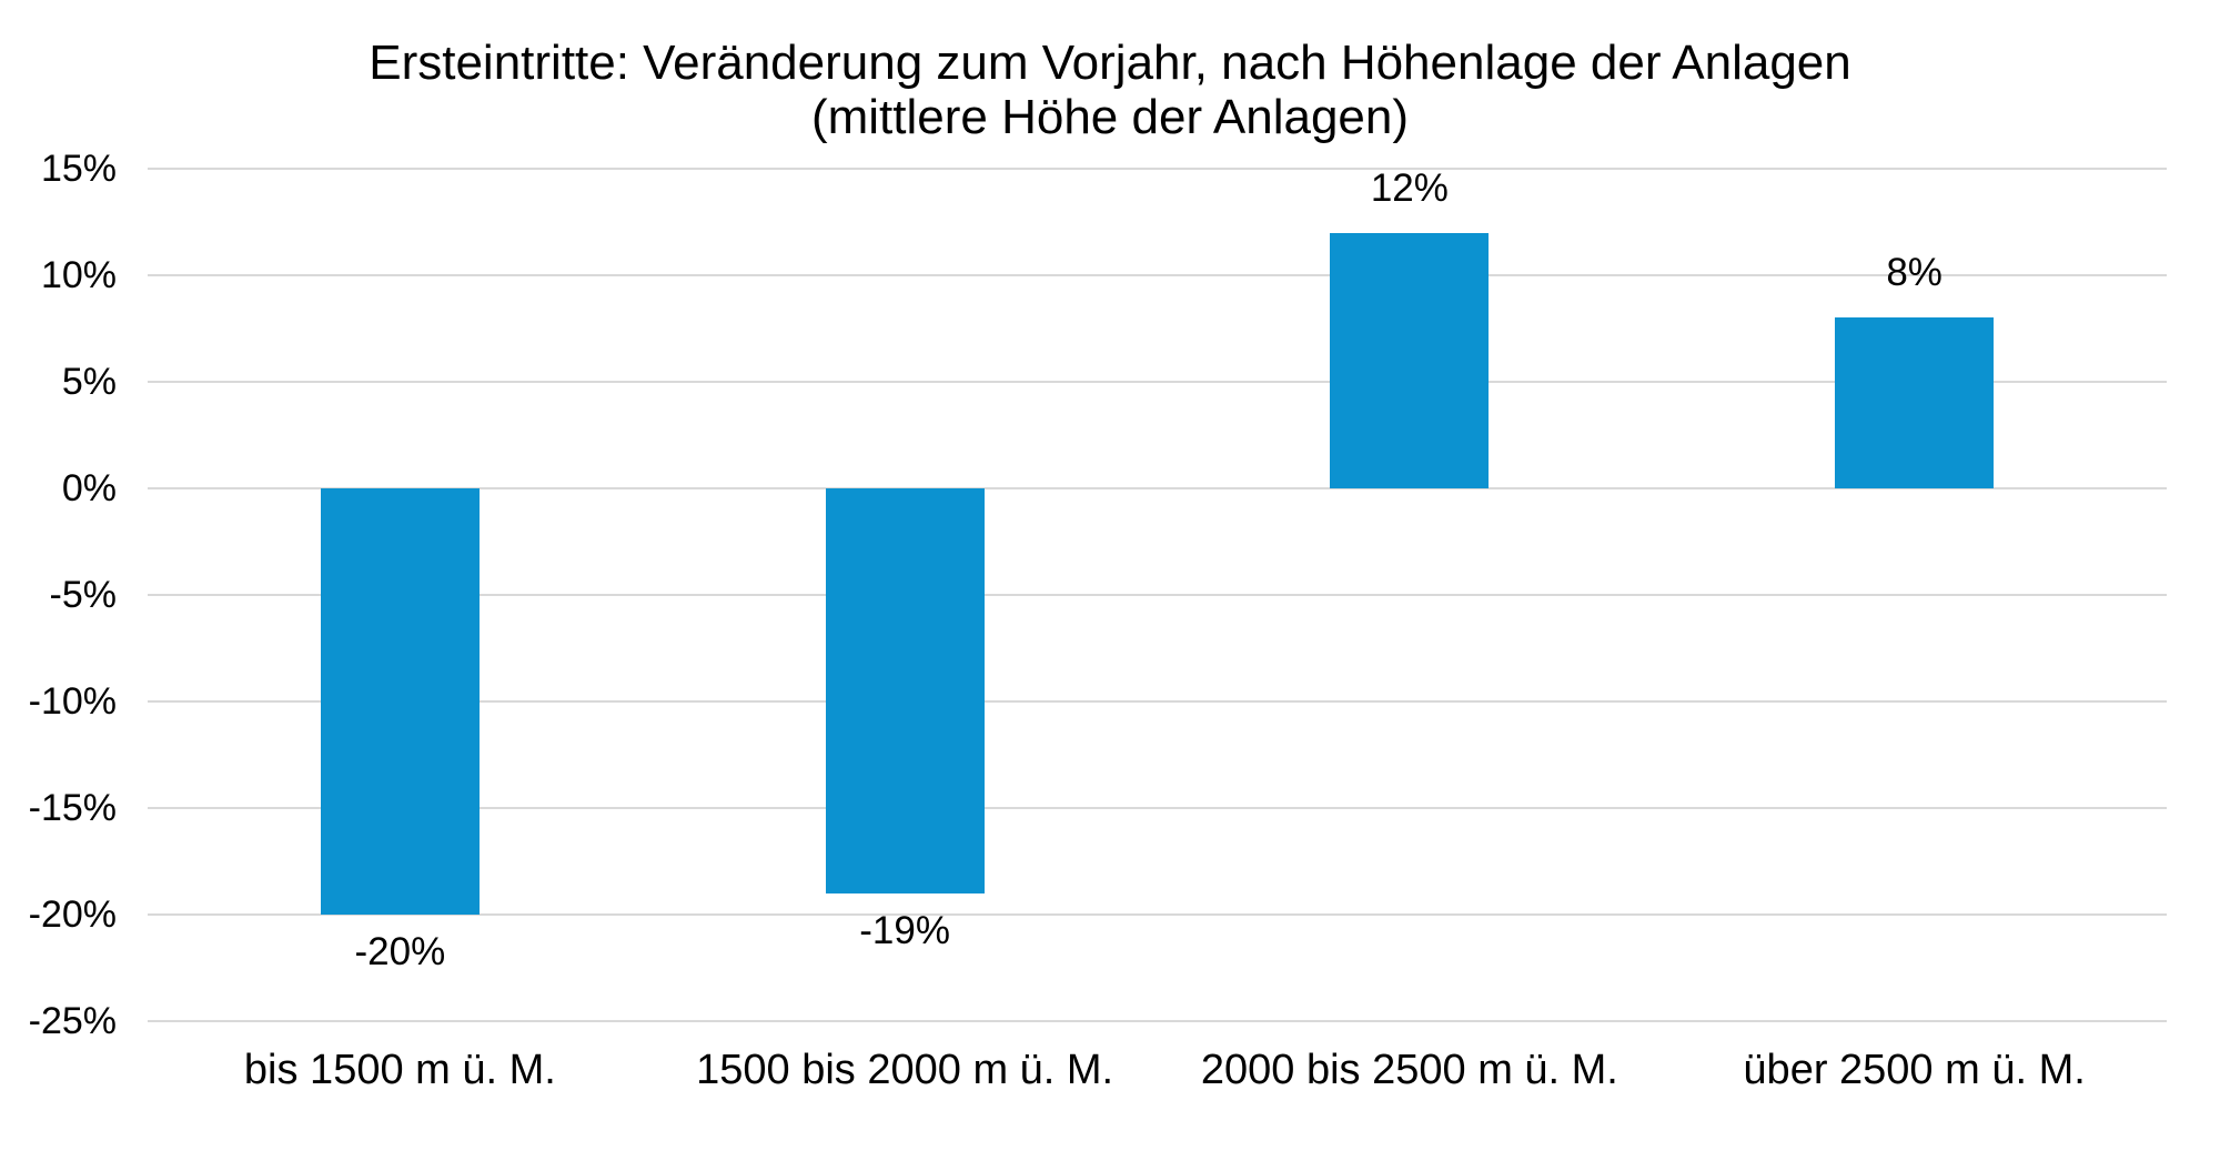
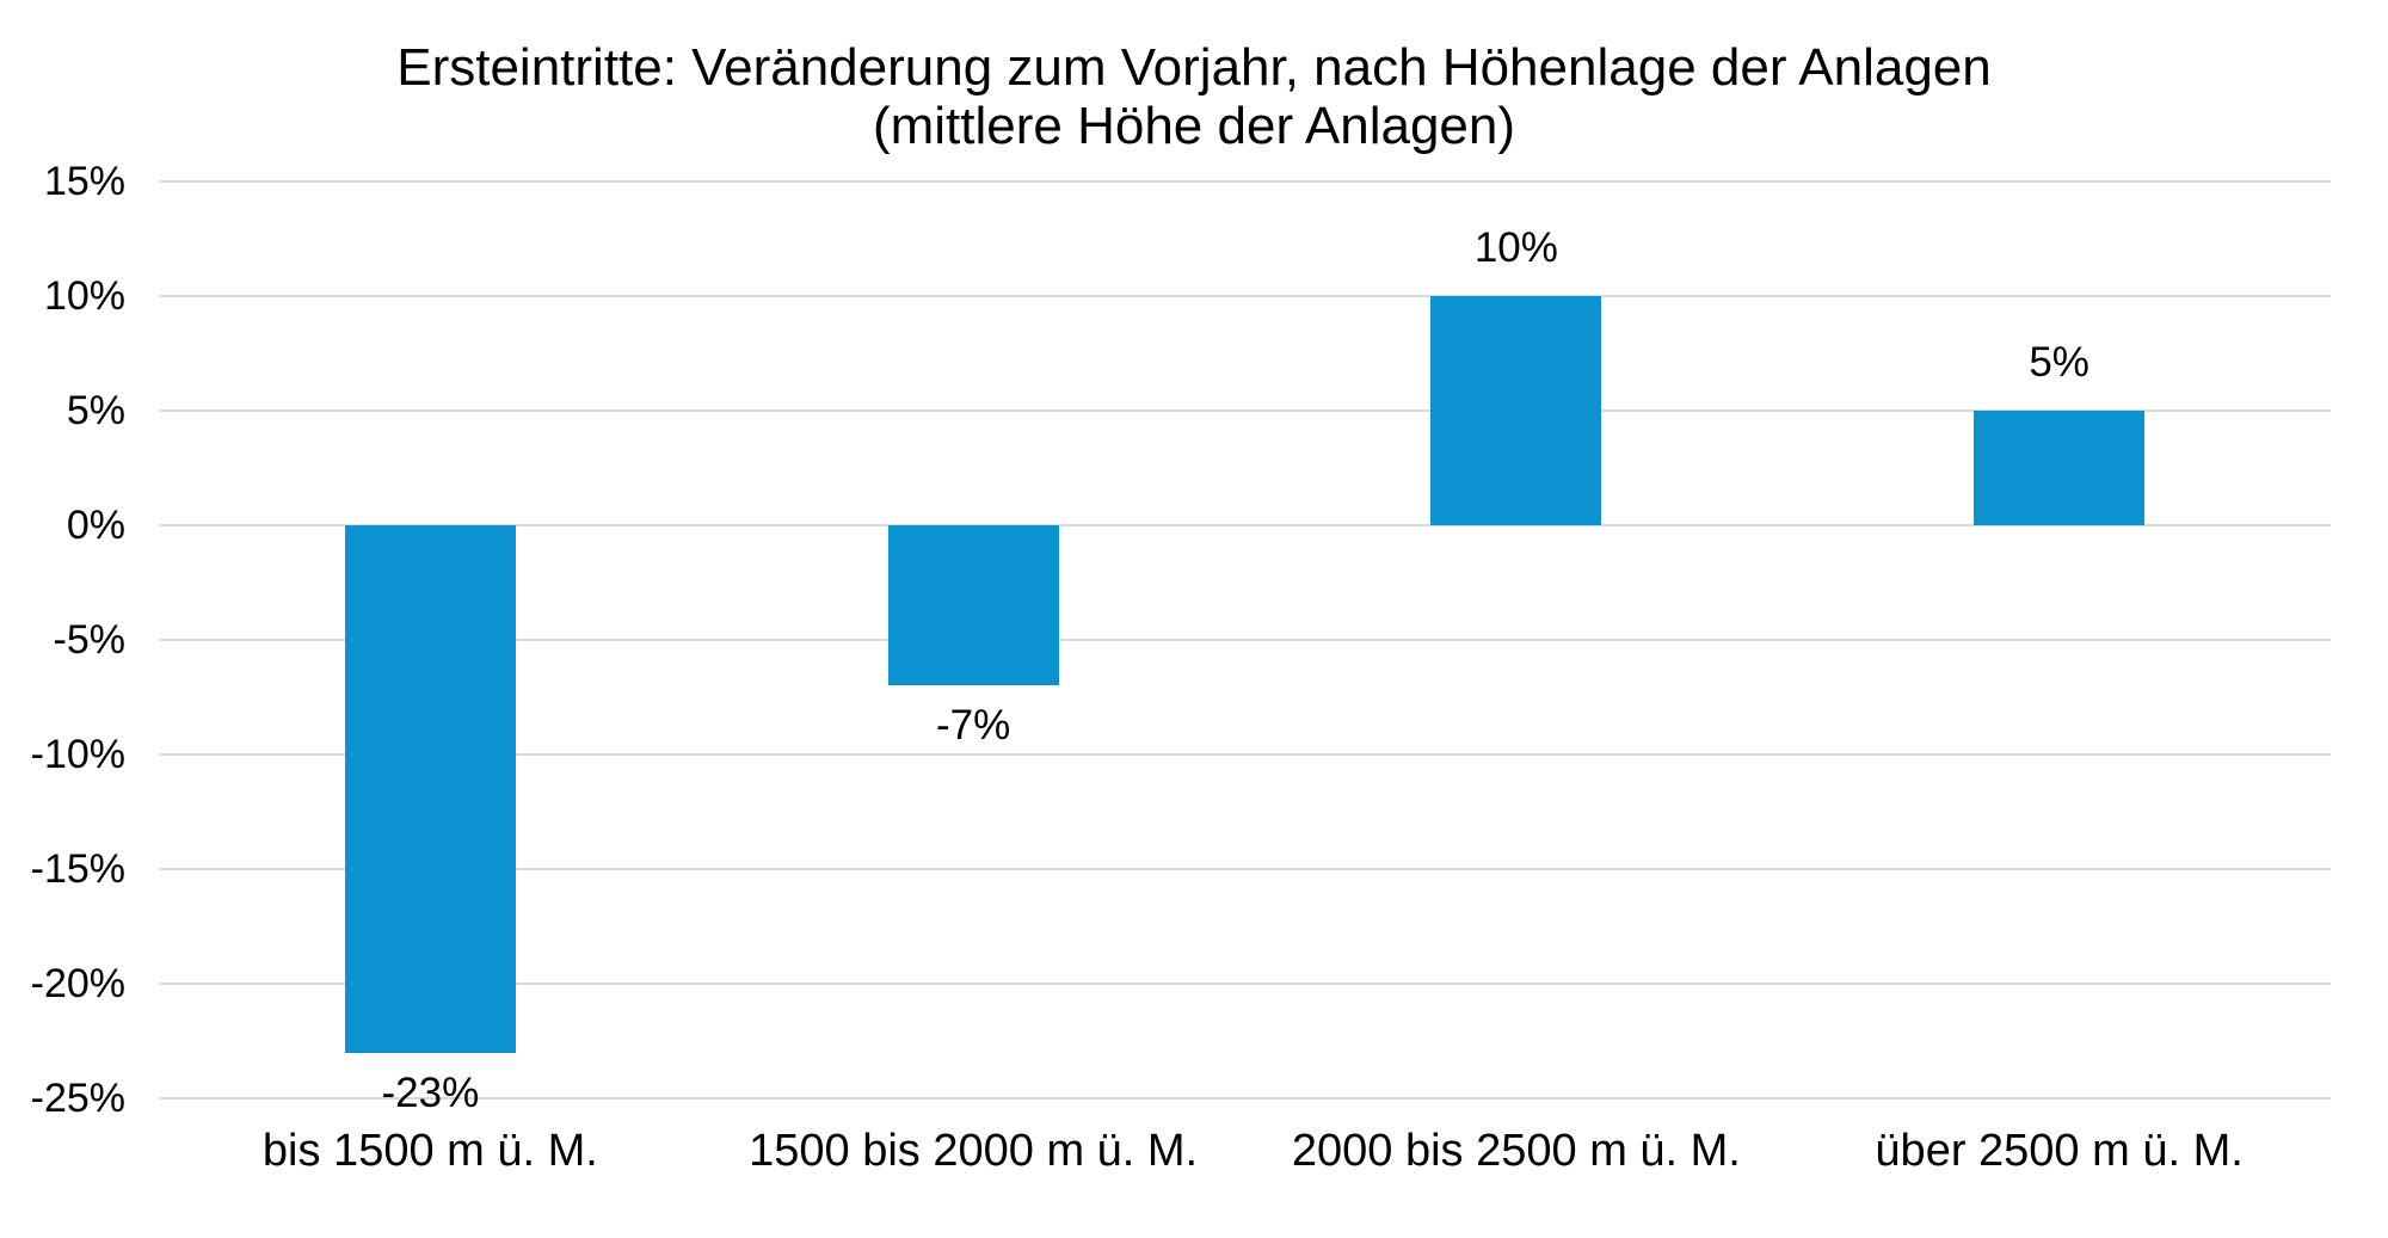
bis 1500 m ü. M.: -20% -> -23%
1500 bis 2000 m ü. M.: -19% -> -7%
2000 bis 2500 m ü. M.: 12% -> 10%
über 2500 m ü. M.: 8% -> 5%
